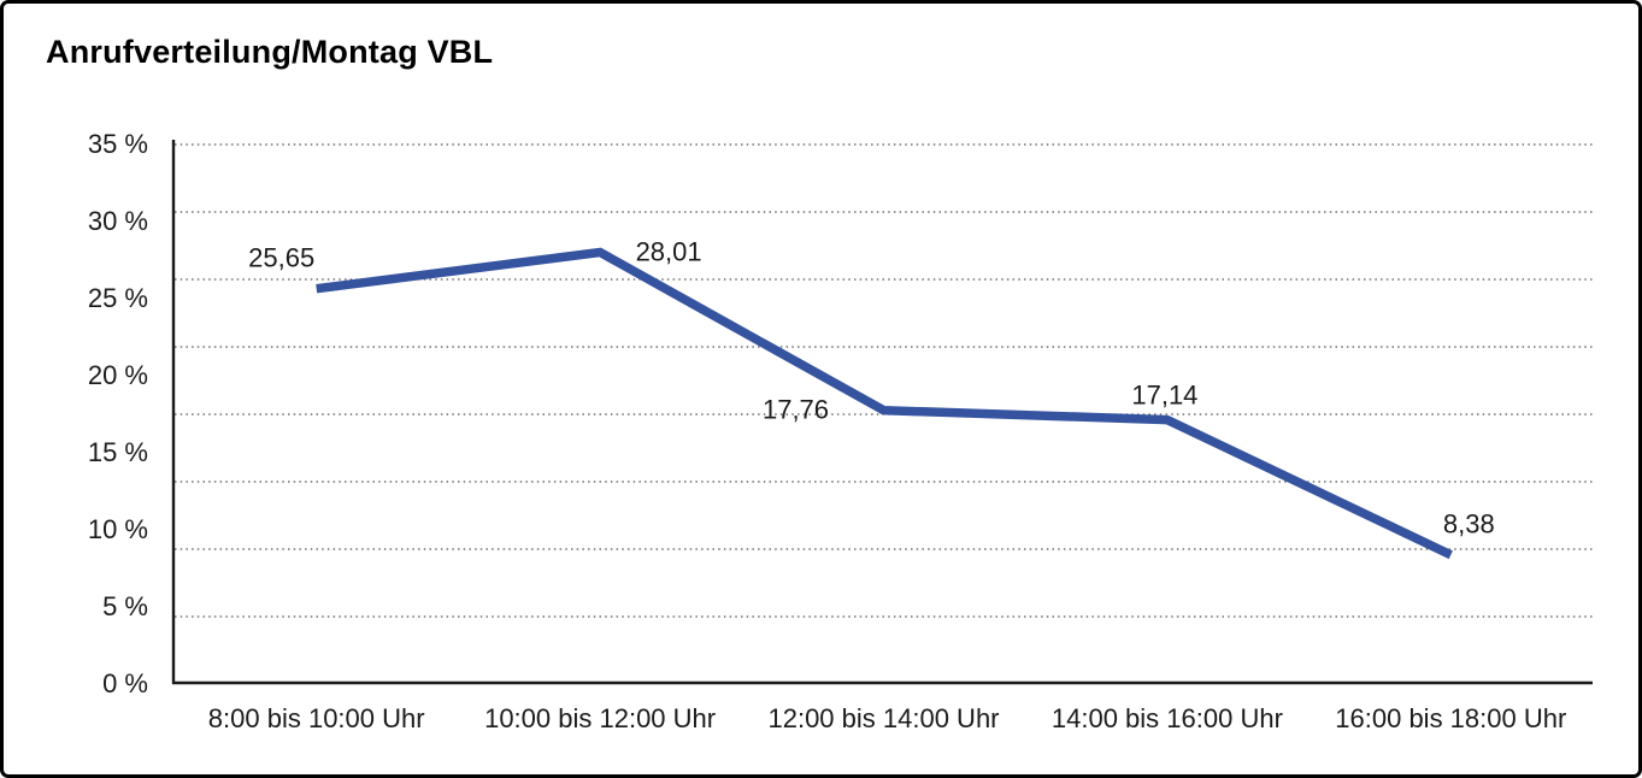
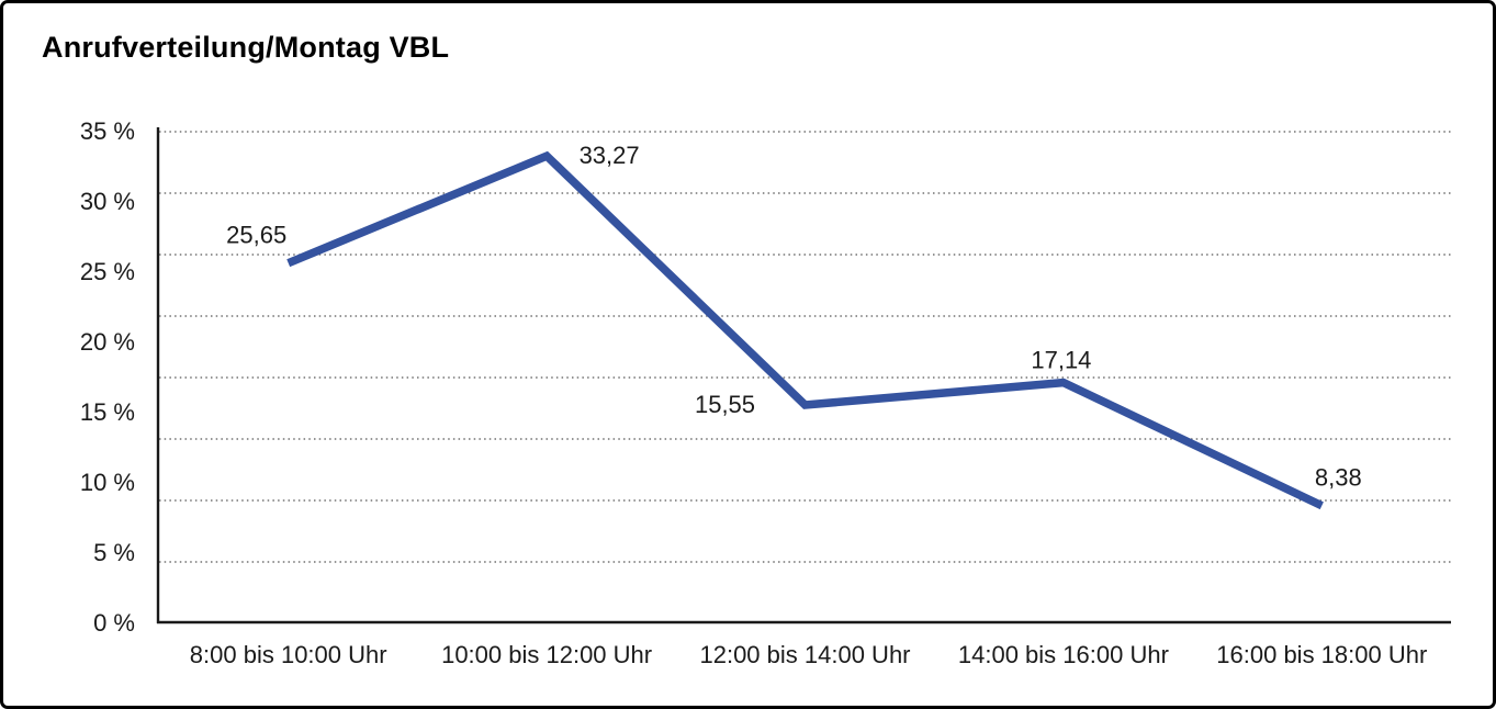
10:00 bis 12:00 Uhr: 28,01 -> 33,27
12:00 bis 14:00 Uhr: 17,76 -> 15,55
